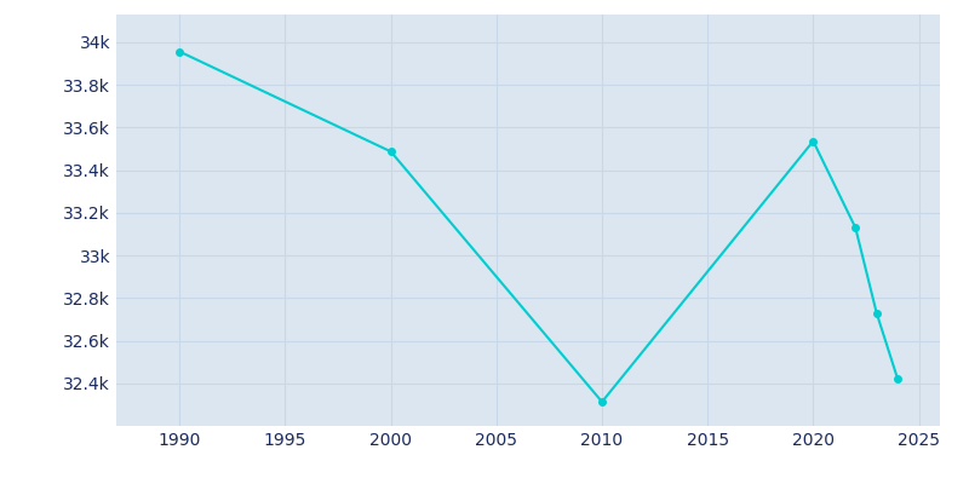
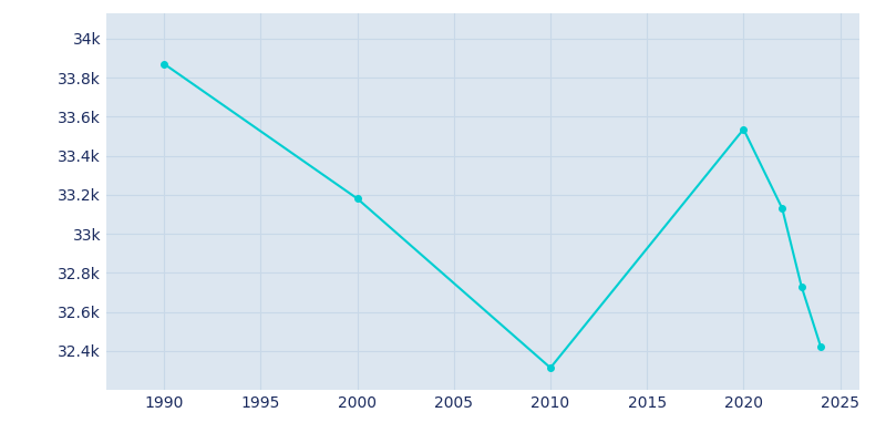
1990: 33.96k -> 33.87k
2000: 33.49k -> 33.18k
